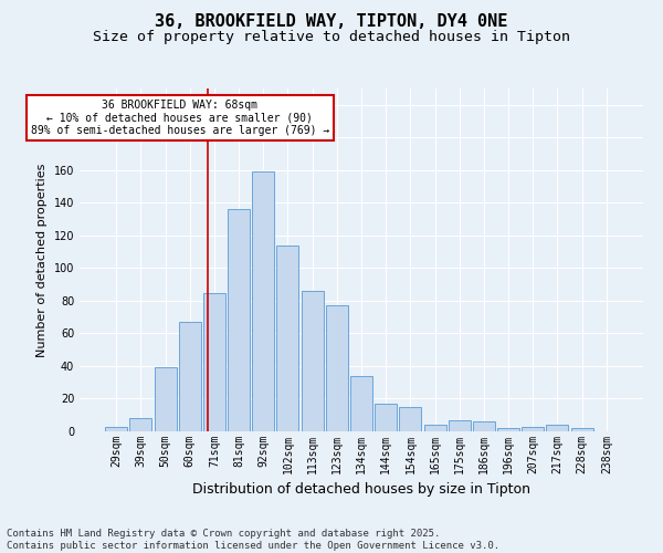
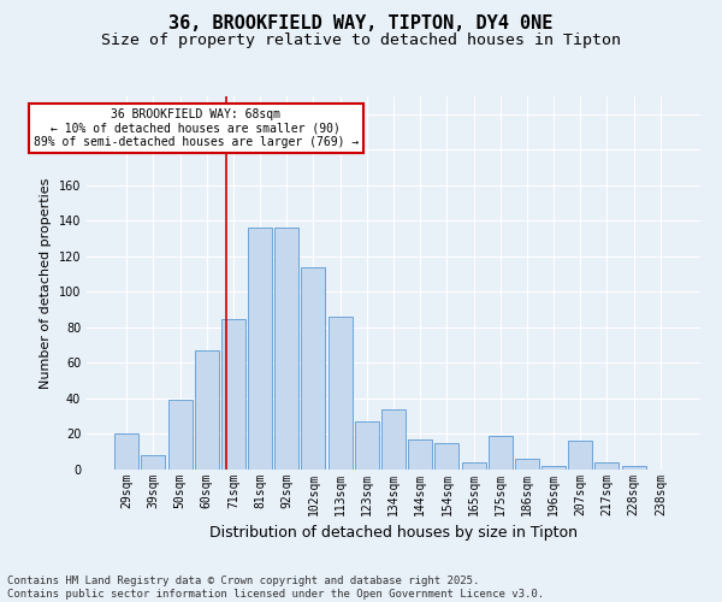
29sqm: 3 -> 20
92sqm: 159 -> 136
123sqm: 77 -> 27
175sqm: 7 -> 19
207sqm: 3 -> 16
